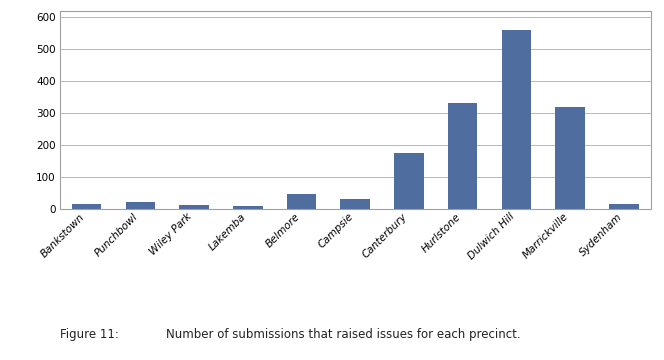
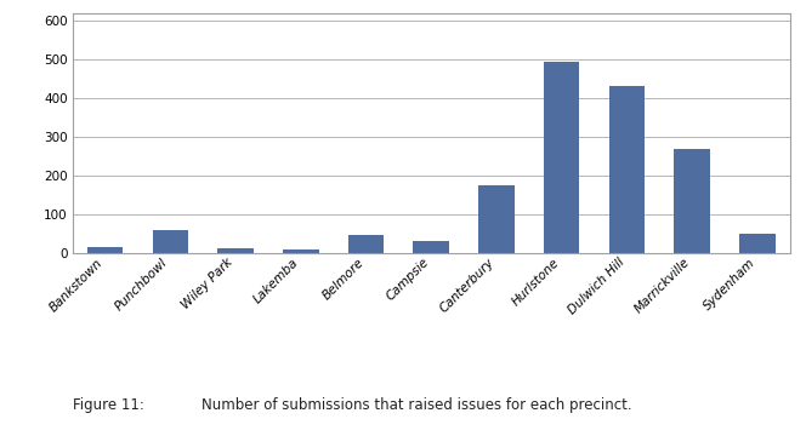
Punchbowl: 22 -> 60
Hurlstone: 330 -> 495
Dulwich Hill: 560 -> 430
Marrickville: 320 -> 270
Sydenham: 14 -> 50
